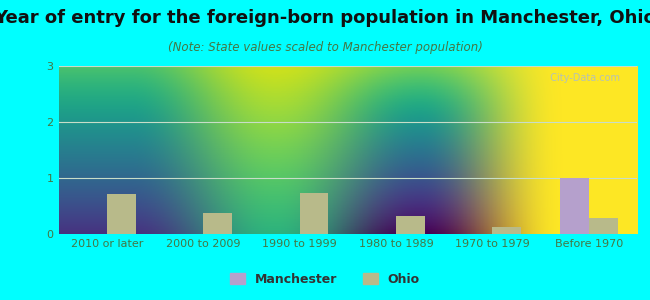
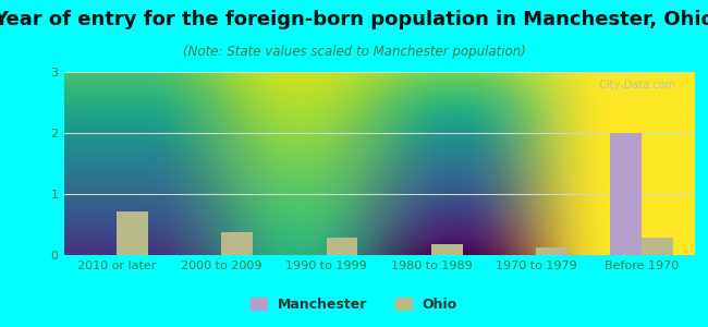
Ohio/1990 to 1999: 0.74 -> 0.28
Ohio/1980 to 1989: 0.32 -> 0.18
Manchester/Before 1970: 1 -> 2
